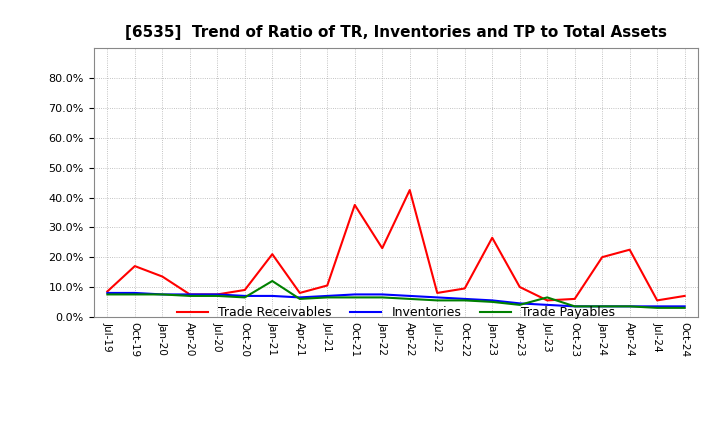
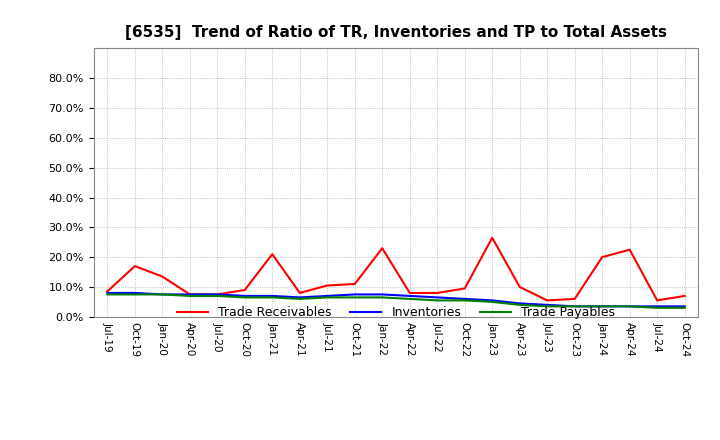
Trade Payables/Jan-21: 12.0% -> 6.5%
Trade Receivables/Oct-21: 37.5% -> 11.0%
Trade Receivables/Apr-22: 42.5% -> 8.0%
Trade Payables/Jul-23: 6.5% -> 3.5%
